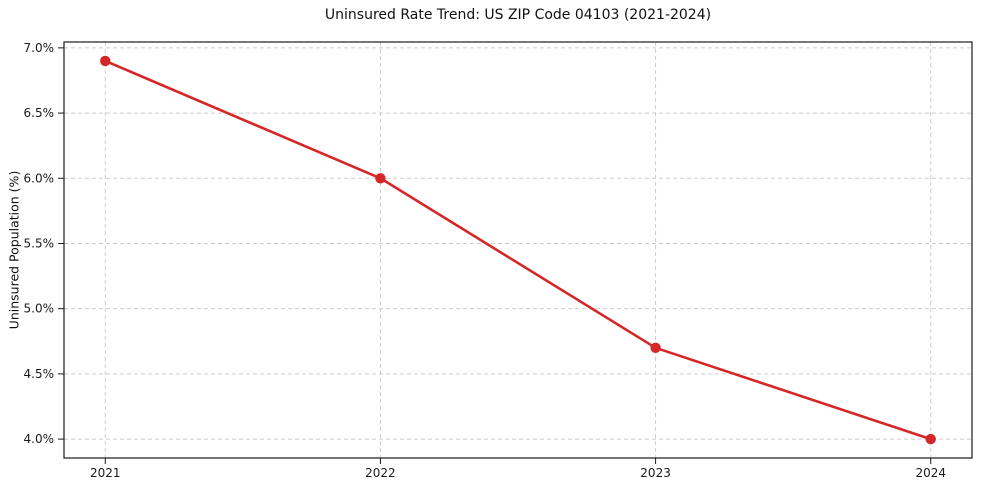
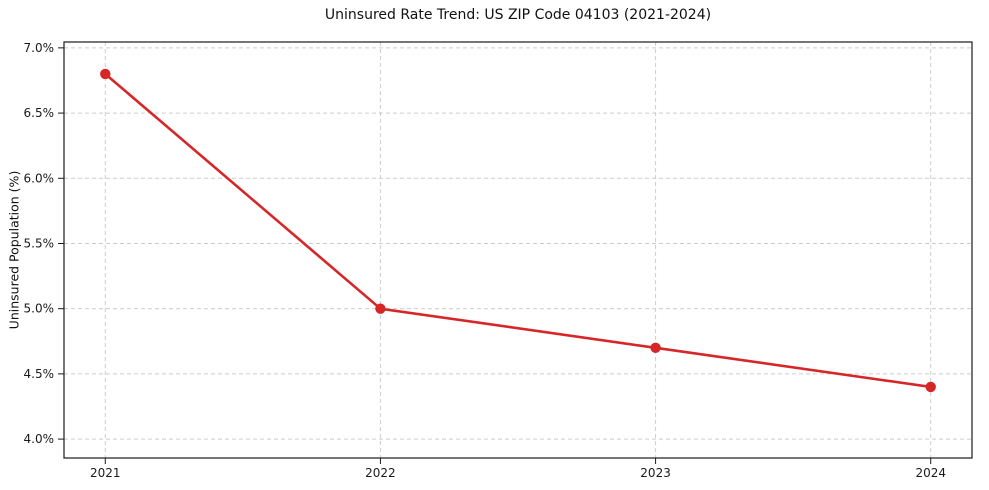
2021: 6.9% -> 6.8%
2022: 6.0% -> 5.0%
2024: 4.0% -> 4.4%
